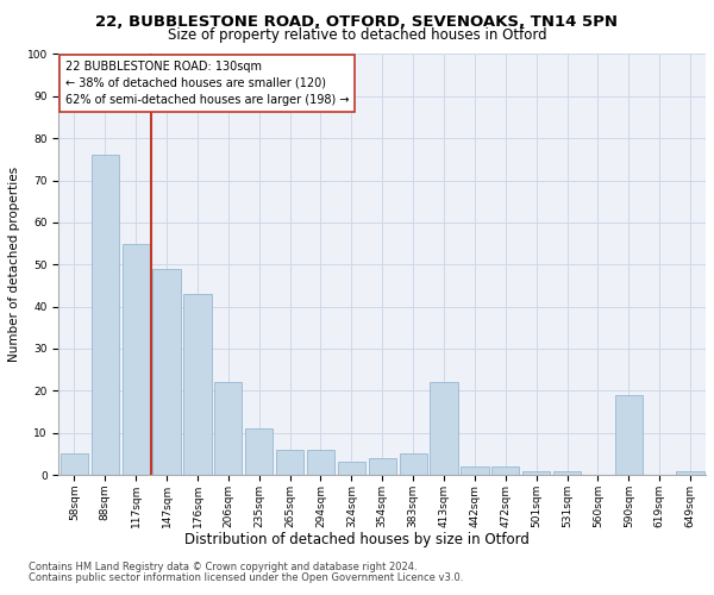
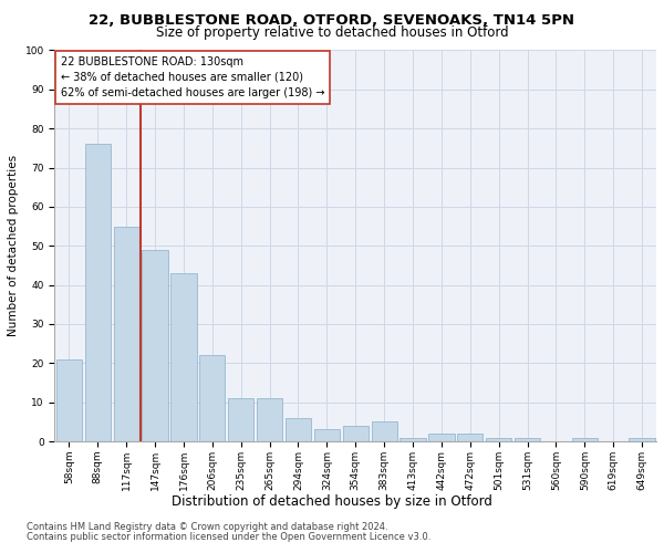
58sqm: 5 -> 21
265sqm: 6 -> 11
413sqm: 22 -> 1
590sqm: 19 -> 1
